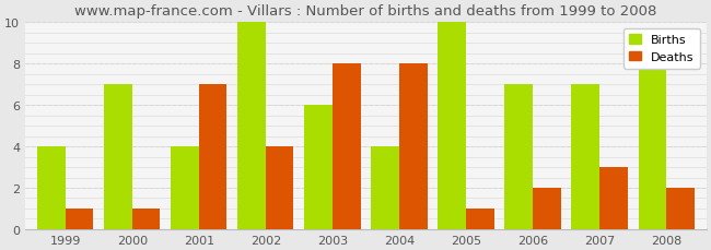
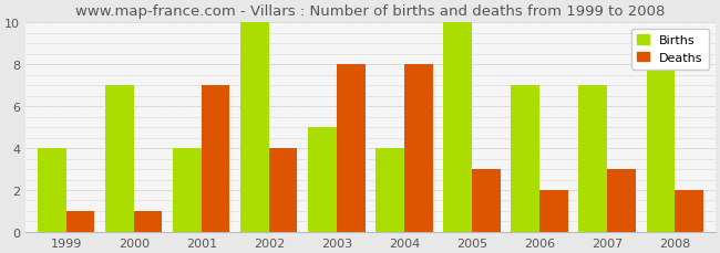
Births/2003: 6 -> 5
Deaths/2005: 1 -> 3
